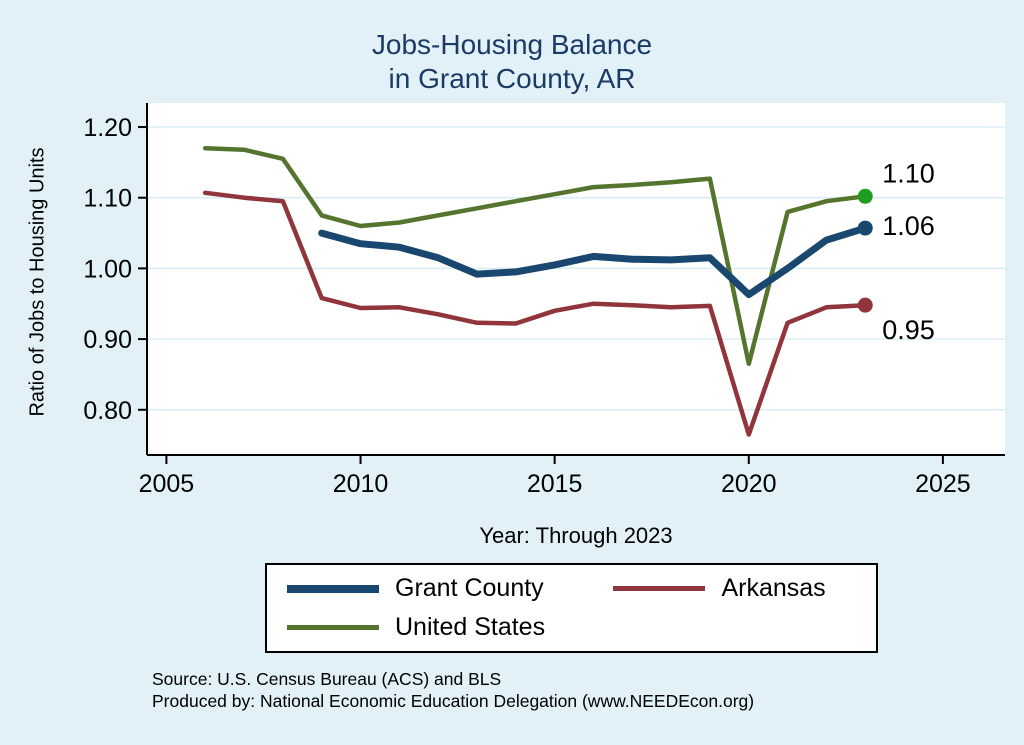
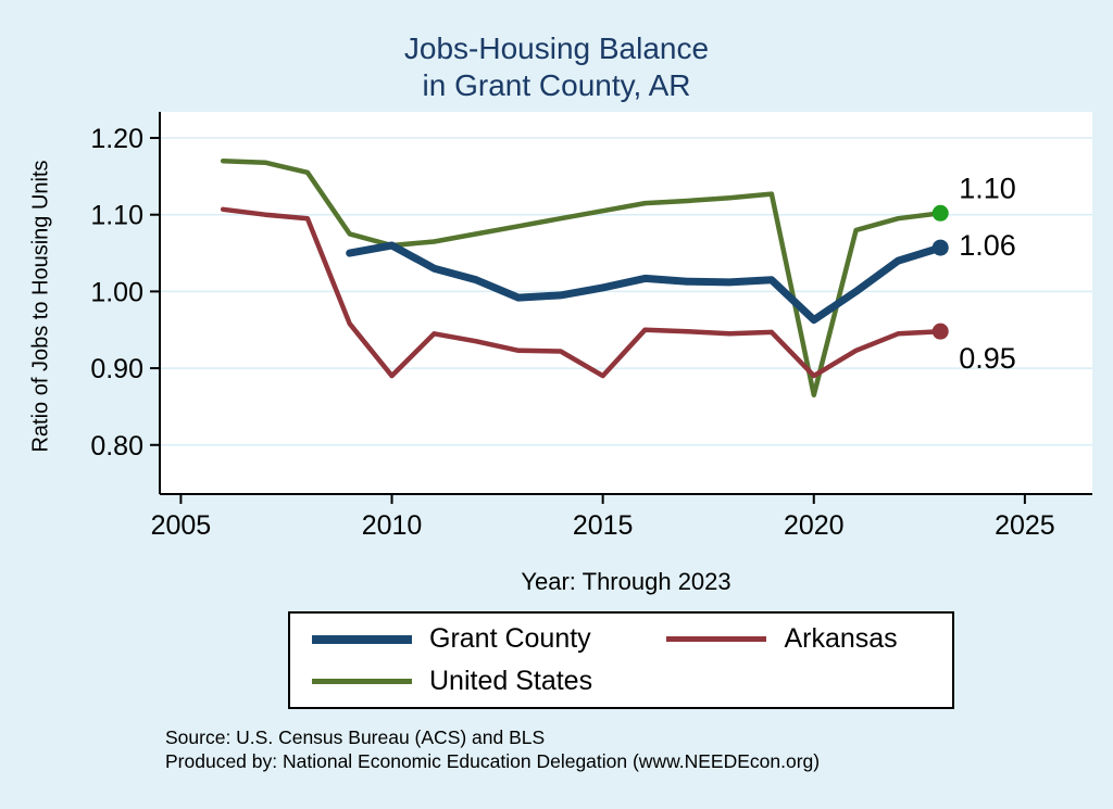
Arkansas/2010: 0.94 -> 0.89
Grant County/2010: 1.03 -> 1.06
Arkansas/2015: 0.94 -> 0.89
Arkansas/2020: 0.77 -> 0.89
